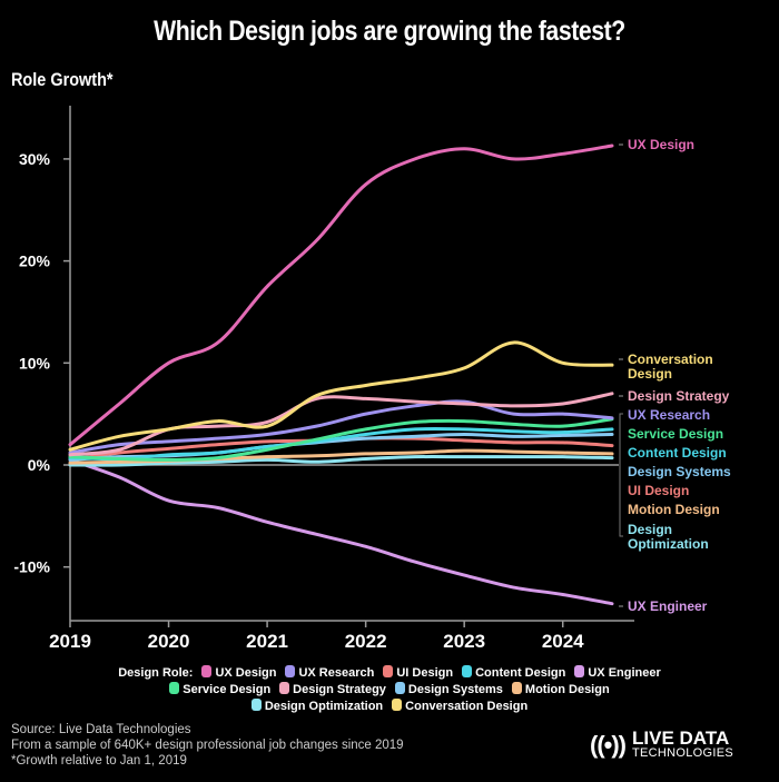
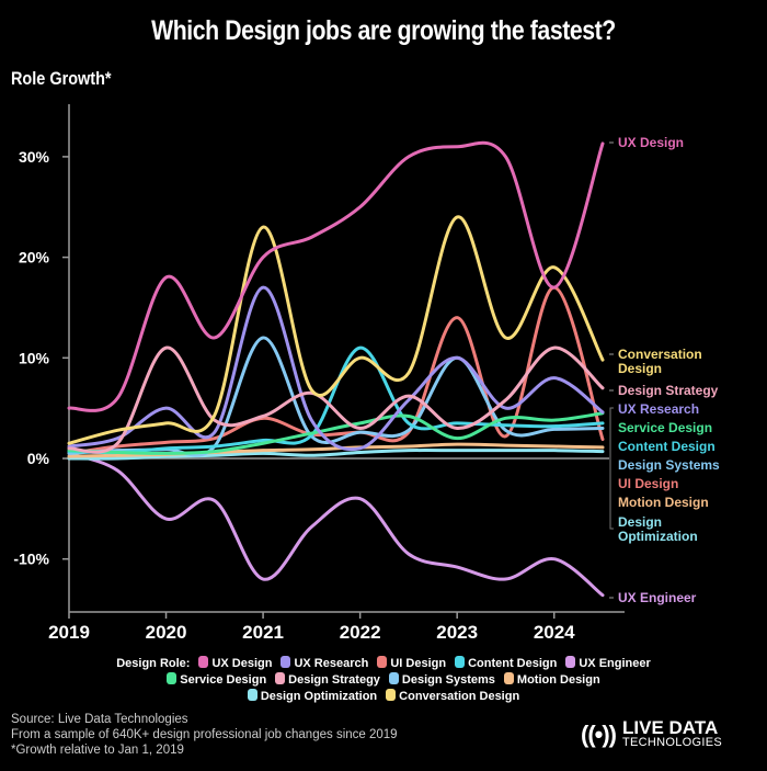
UX Design/2019: 2% -> 5%
UX Design/2020: 10% -> 18%
Design Strategy/2020: 4% -> 11%
UX Research/2020: 2% -> 5%
UX Engineer/2020: -4% -> -6%
UX Design/2021: 18% -> 20%
Conversation Design/2021: 4% -> 23%
UX Research/2021: 3% -> 17%
Design Systems/2021: 2% -> 12%
UI Design/2021: 2% -> 4%
UX Engineer/2021: -6% -> -12%
UX Design/2022: 28% -> 25%
Conversation Design/2022: 8% -> 10%
Design Strategy/2022: 6% -> 3%
UX Research/2022: 5% -> 1%
Content Design/2022: 3% -> 11%
UX Engineer/2022: -8% -> -4%
Conversation Design/2023: 10% -> 24%
Design Strategy/2023: 6% -> 3%
UX Research/2023: 6% -> 10%
Service Design/2023: 4% -> 2%
Design Systems/2023: 3% -> 10%
UI Design/2023: 2% -> 14%
UX Design/2024: 30% -> 17%
Conversation Design/2024: 10% -> 19%
Design Strategy/2024: 6% -> 11%
UX Research/2024: 5% -> 8%
UI Design/2024: 2% -> 17%
UX Engineer/2024: -13% -> -10%
